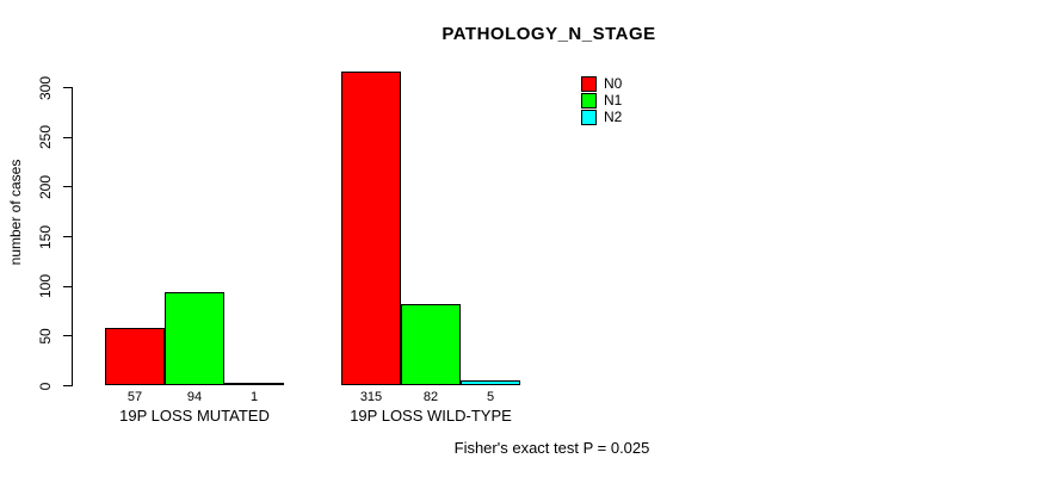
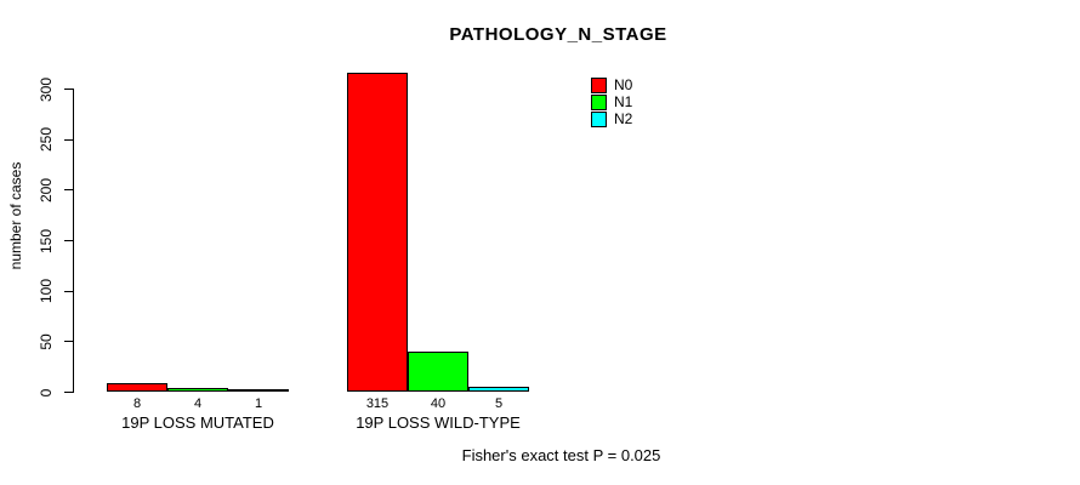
N0/19P LOSS MUTATED: 57 -> 8
N1/19P LOSS MUTATED: 94 -> 4
N1/19P LOSS WILD-TYPE: 82 -> 40
